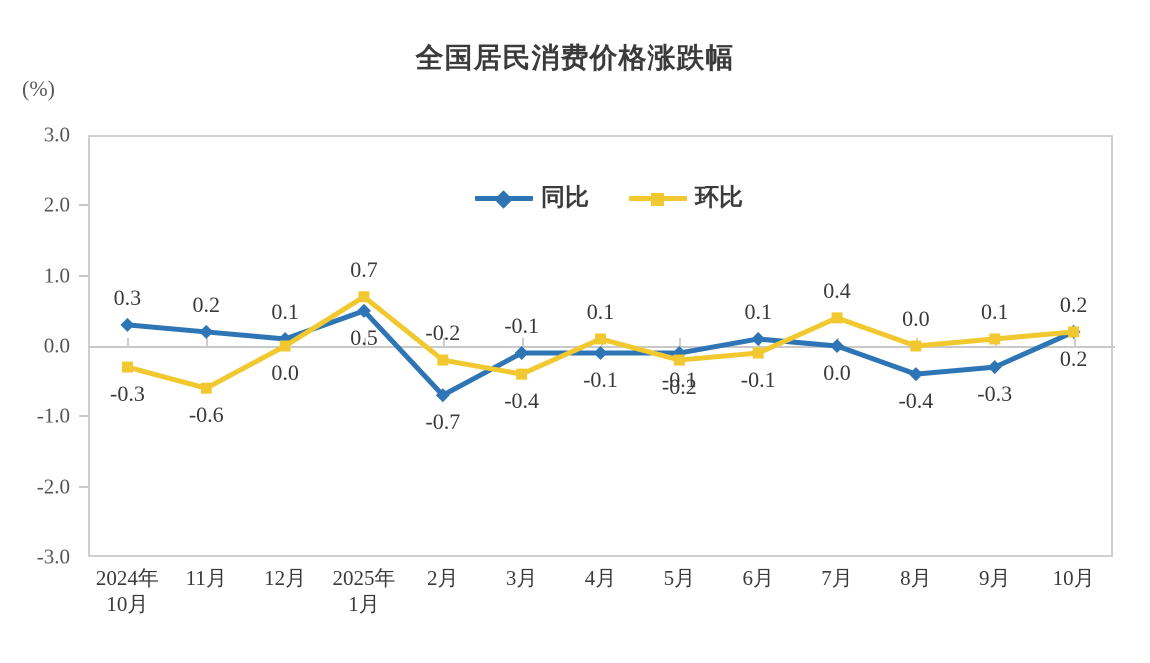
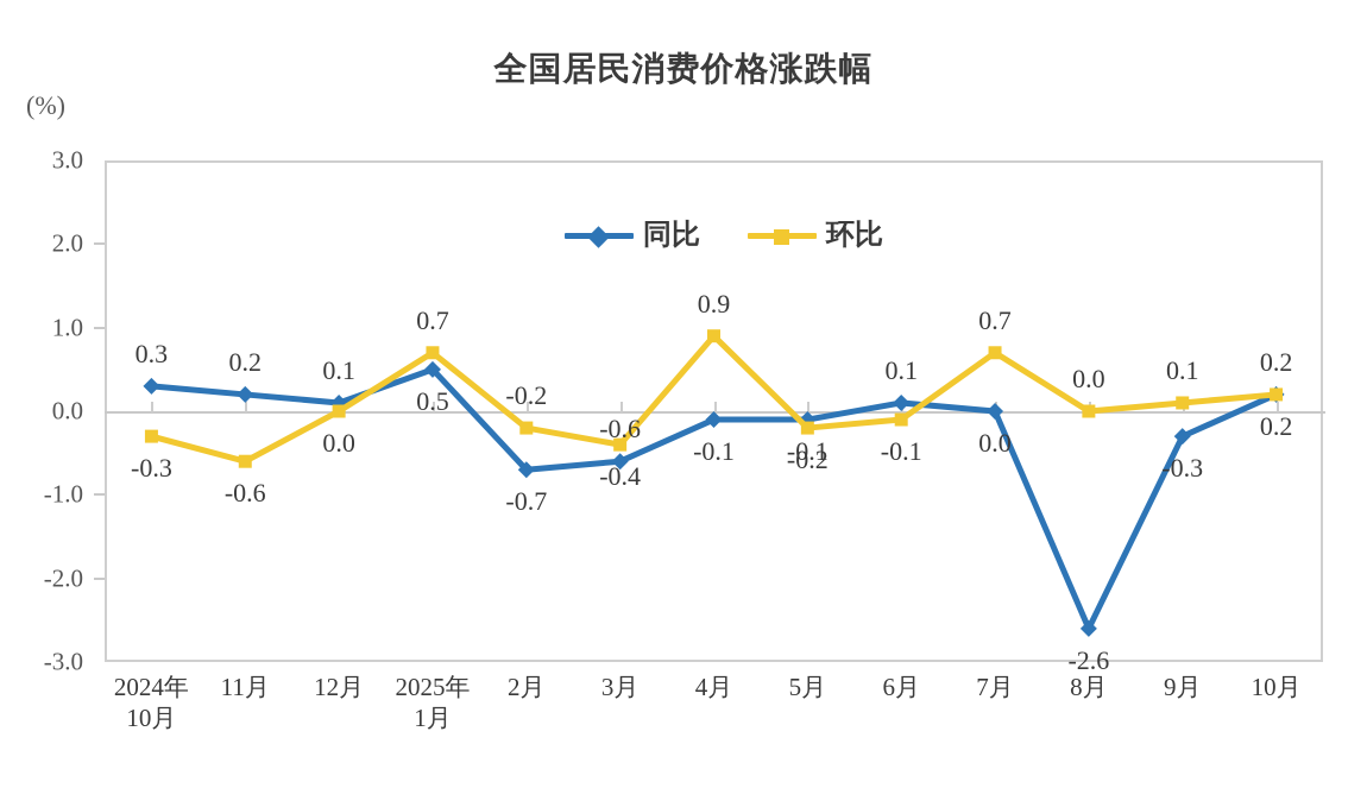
同比/3月: -0.1 -> -0.6
环比/4月: 0.1 -> 0.9
环比/7月: 0.4 -> 0.7
同比/8月: -0.4 -> -2.6
